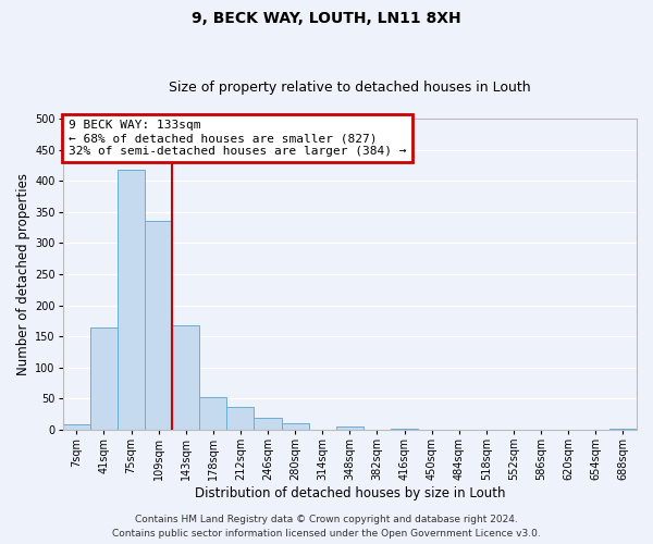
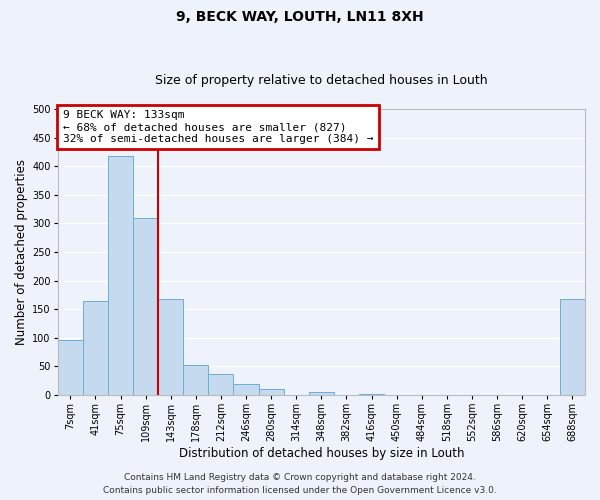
7sqm: 8 -> 96
109sqm: 335 -> 310
688sqm: 1 -> 168
